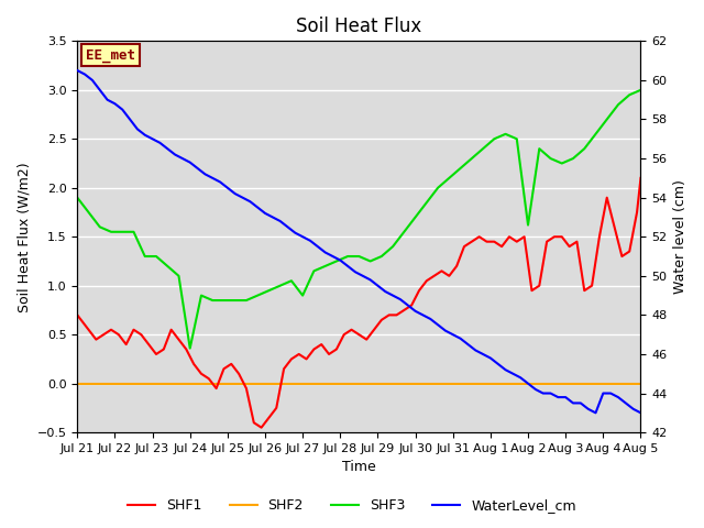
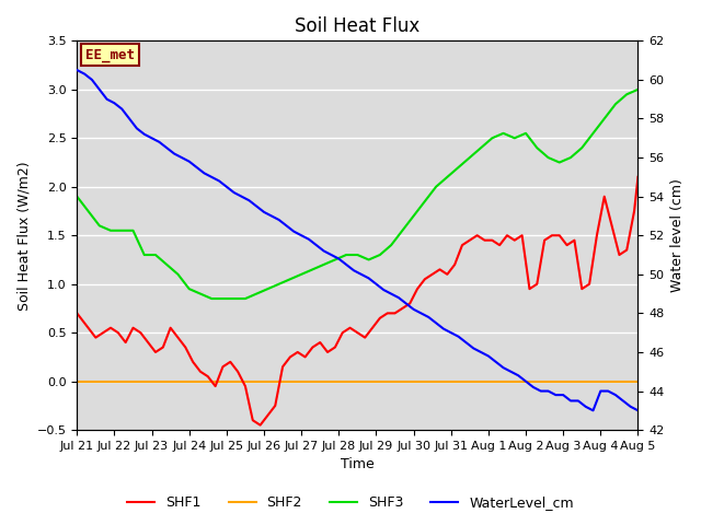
SHF3/Jul 24: 0.36 -> 0.95
SHF3/Jul 27: 0.90 -> 1.10
SHF3/Aug 2: 1.62 -> 2.55
